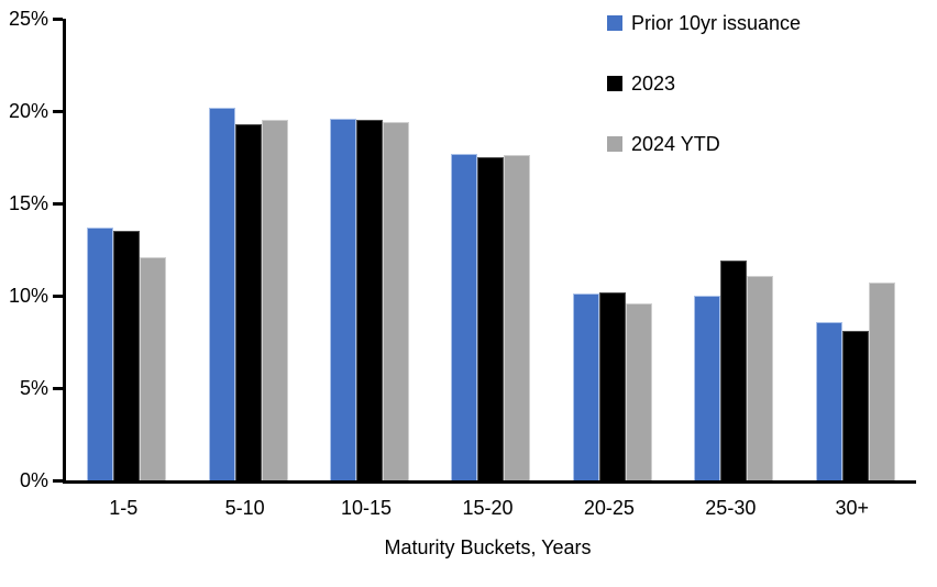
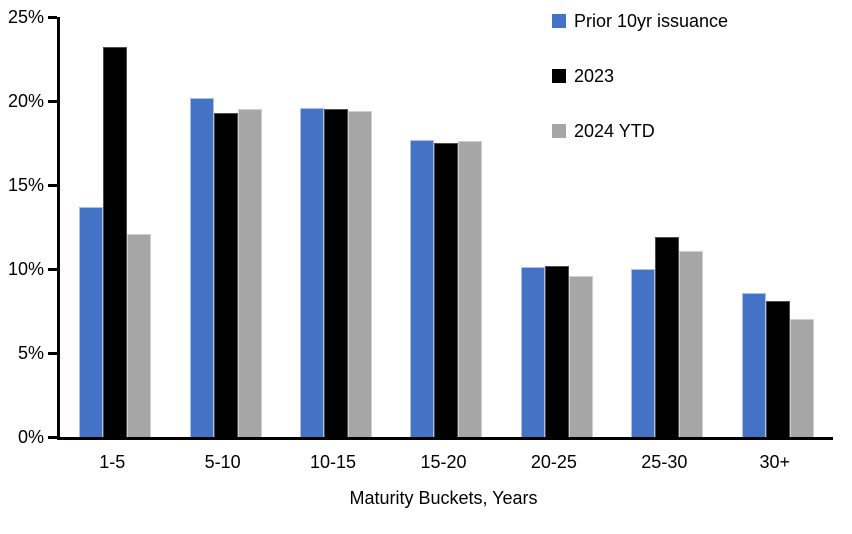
2023/1-5: 13.5% -> 23.2%
2024 YTD/30+: 10.7% -> 7.0%
